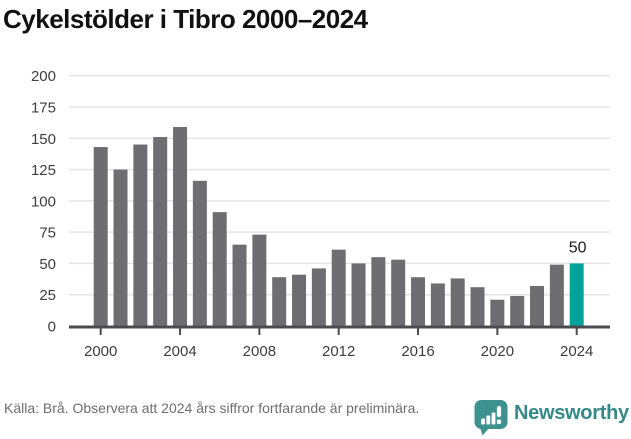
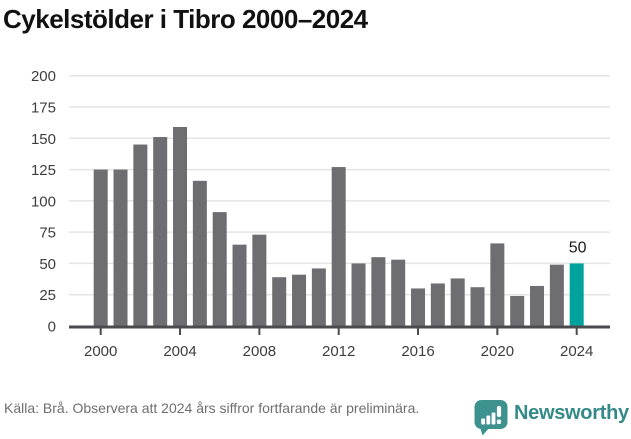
2000: 143 -> 125
2012: 61 -> 127
2016: 39 -> 30
2020: 21 -> 66
